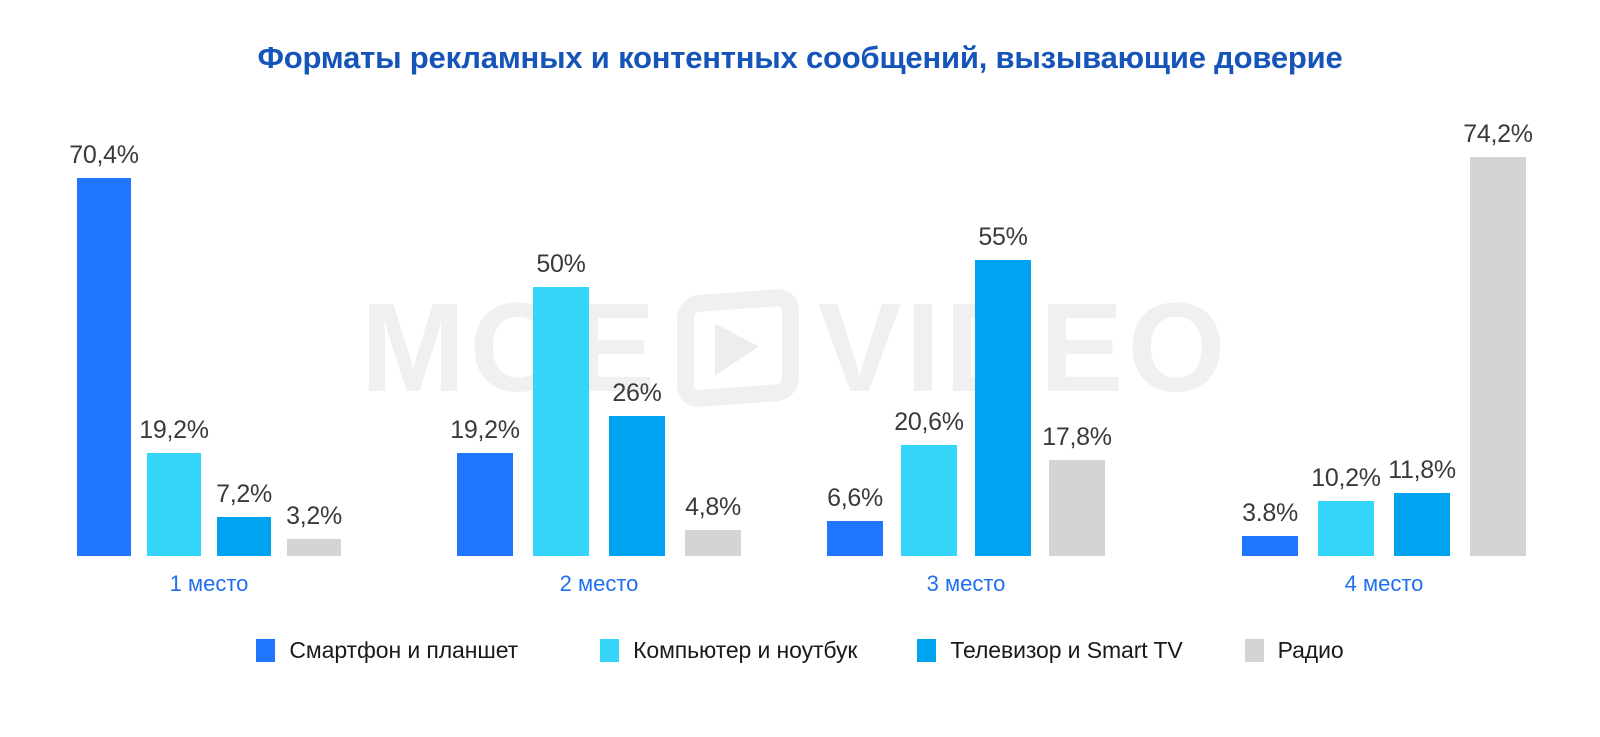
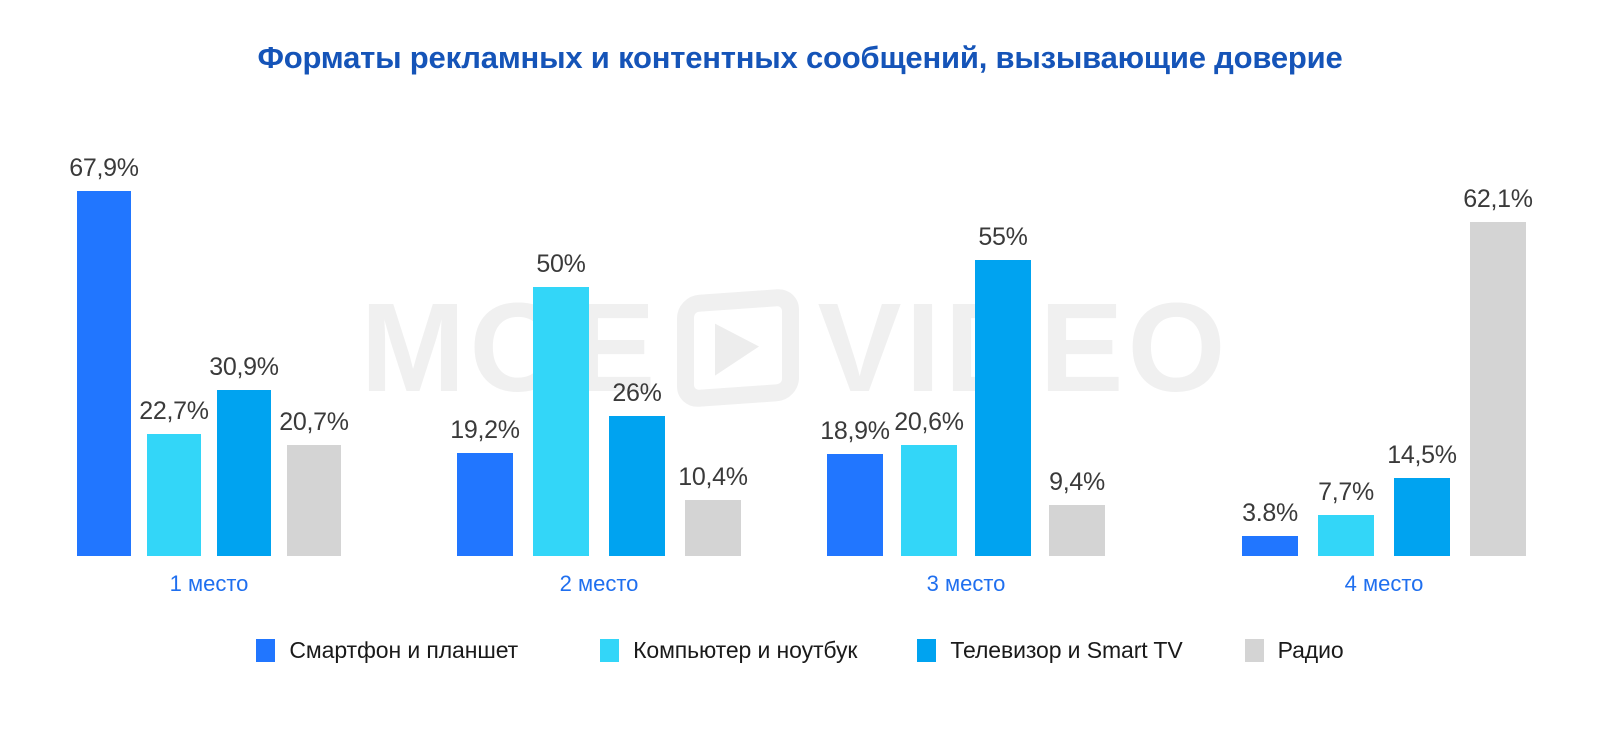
Смартфон и планшет/1 место: 70,4% -> 67,9%
Компьютер и ноутбук/1 место: 19,2% -> 22,7%
Телевизор и Smart TV/1 место: 7,2% -> 30,9%
Радио/1 место: 3,2% -> 20,7%
Радио/2 место: 4,8% -> 10,4%
Смартфон и планшет/3 место: 6,6% -> 18,9%
Радио/3 место: 17,8% -> 9,4%
Компьютер и ноутбук/4 место: 10,2% -> 7,7%
Телевизор и Smart TV/4 место: 11,8% -> 14,5%
Радио/4 место: 74,2% -> 62,1%
